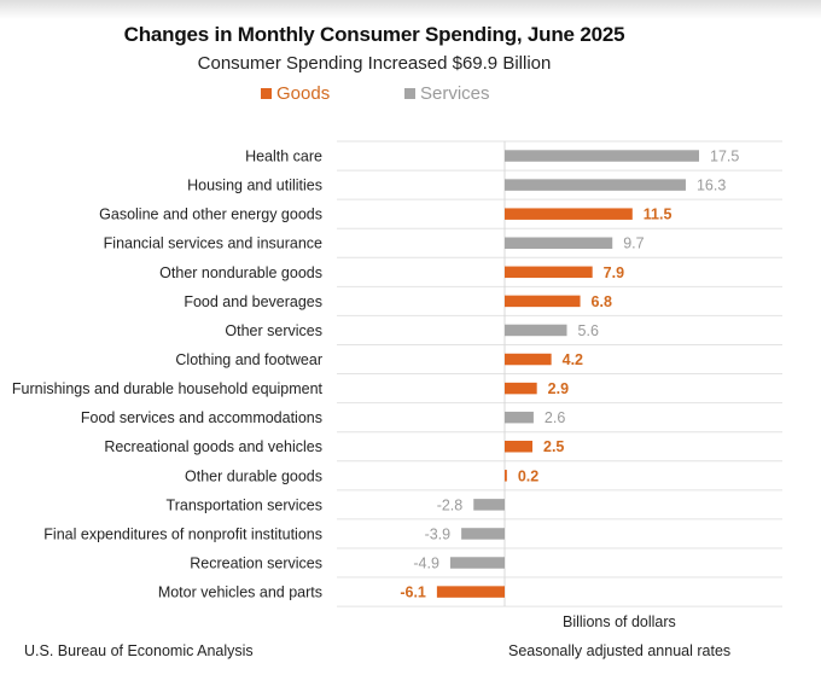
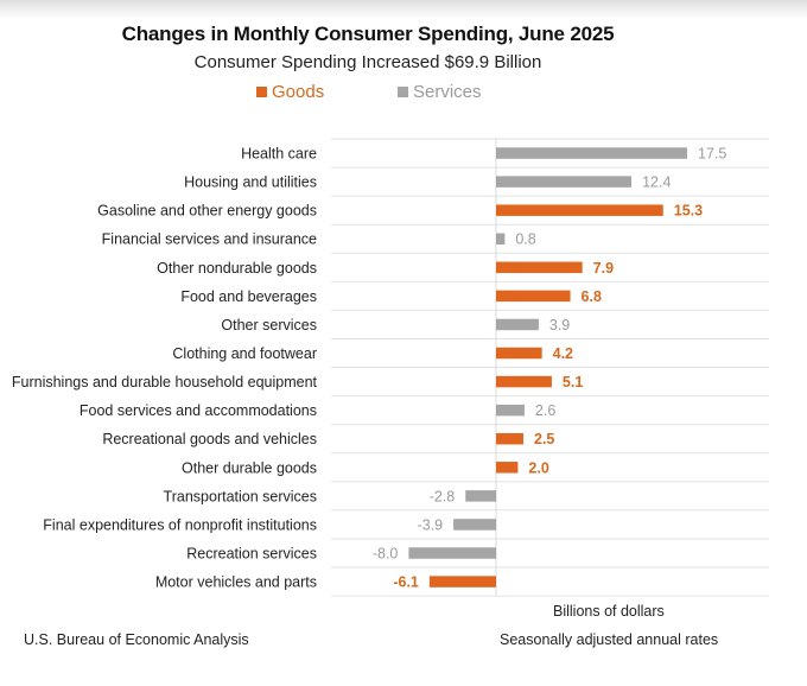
Housing and utilities: 16.3 -> 12.4
Gasoline and other energy goods: 11.5 -> 15.3
Financial services and insurance: 9.7 -> 0.8
Other services: 5.6 -> 3.9
Furnishings and durable household equipment: 2.9 -> 5.1
Other durable goods: 0.2 -> 2.0
Recreation services: -4.9 -> -8.0
